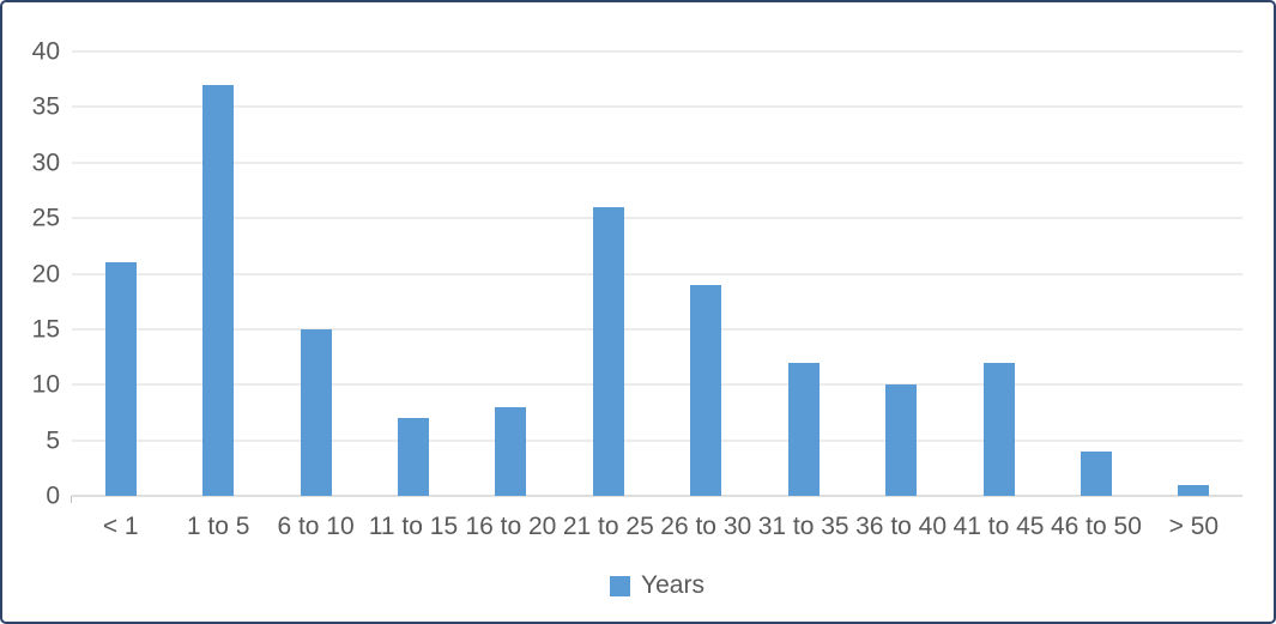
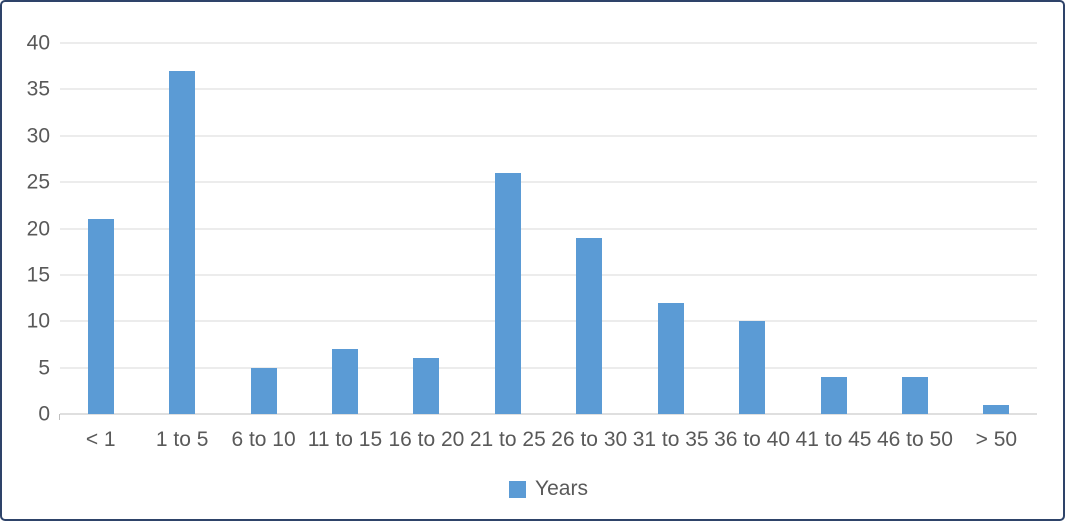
6 to 10: 15 -> 5
16 to 20: 8 -> 6
41 to 45: 12 -> 4
